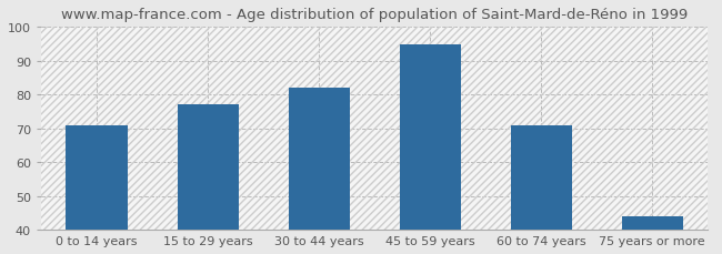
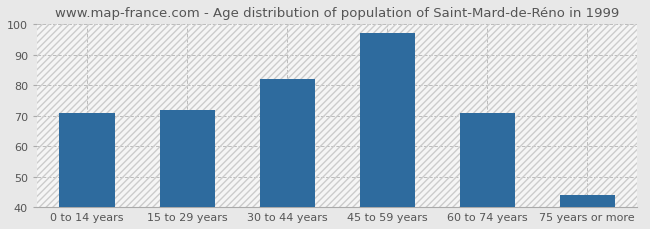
15 to 29 years: 77 -> 72
45 to 59 years: 95 -> 97
